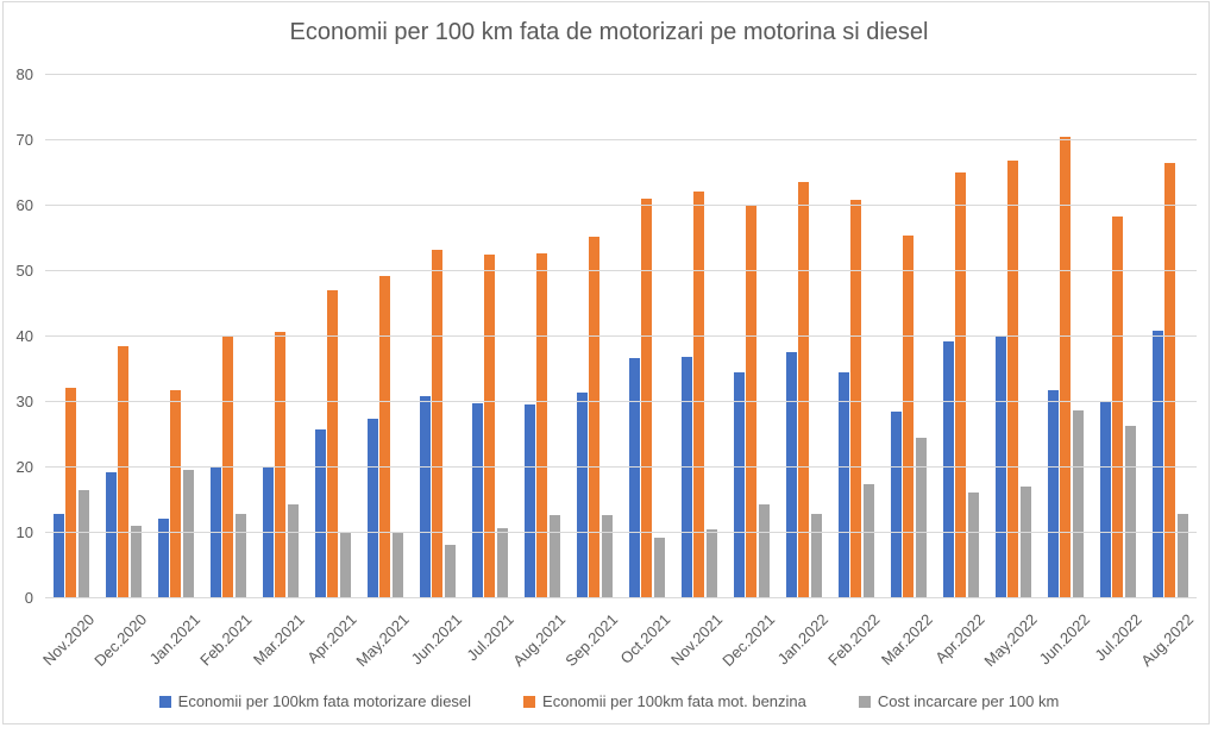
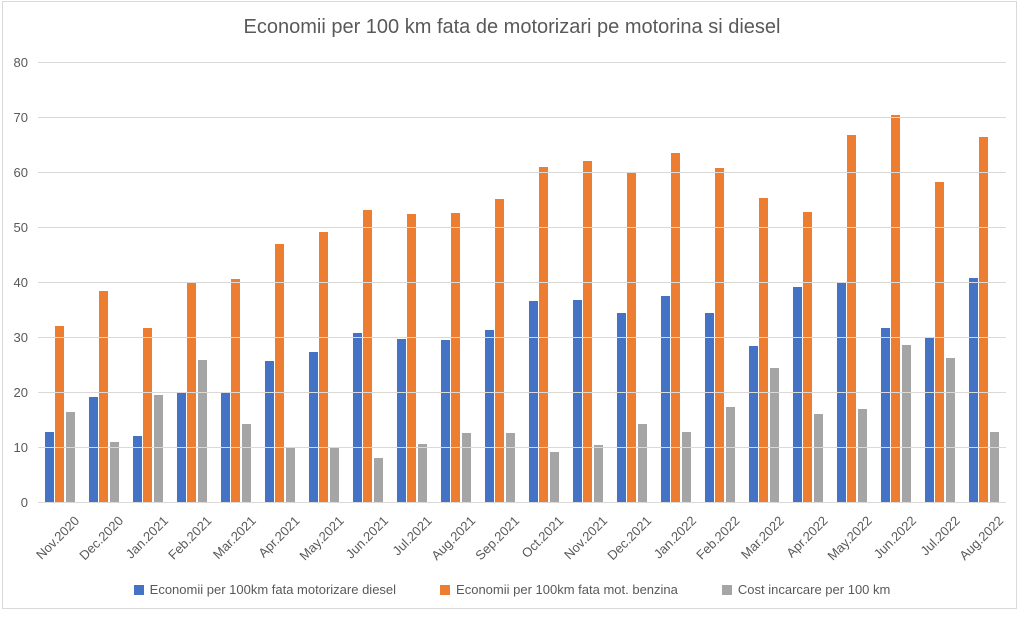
Cost incarcare per 100 km/Feb.2021: 13 -> 26
Economii per 100km fata mot. benzina/Apr.2022: 65 -> 53
